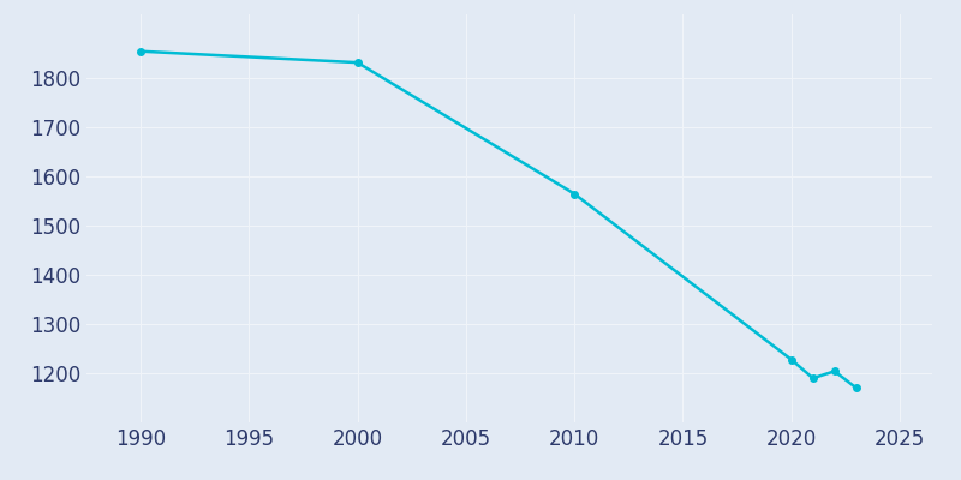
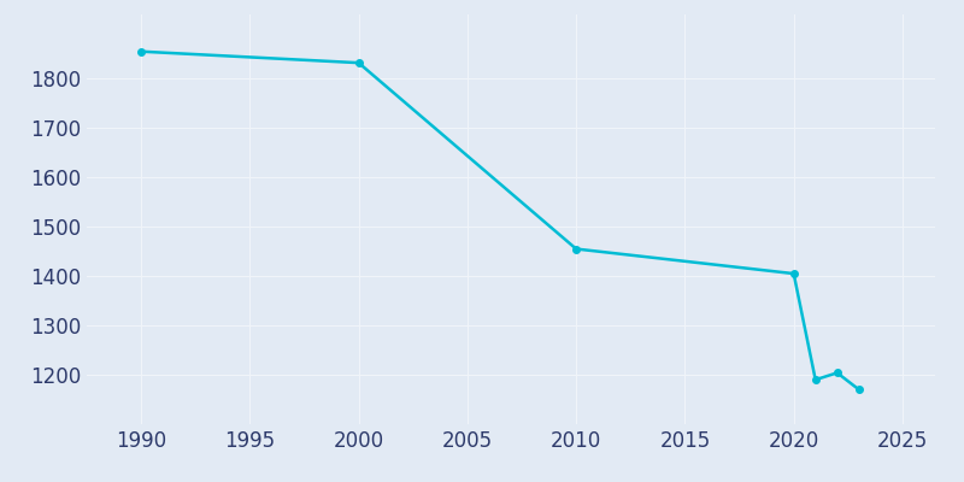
2010: 1565 -> 1455
2020: 1228 -> 1405
